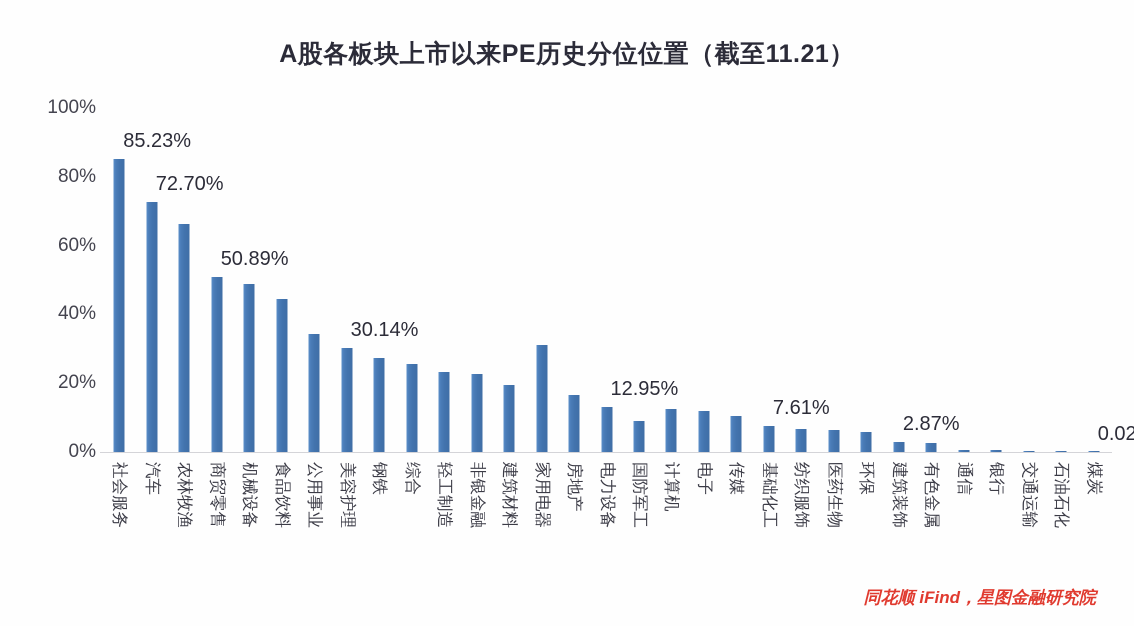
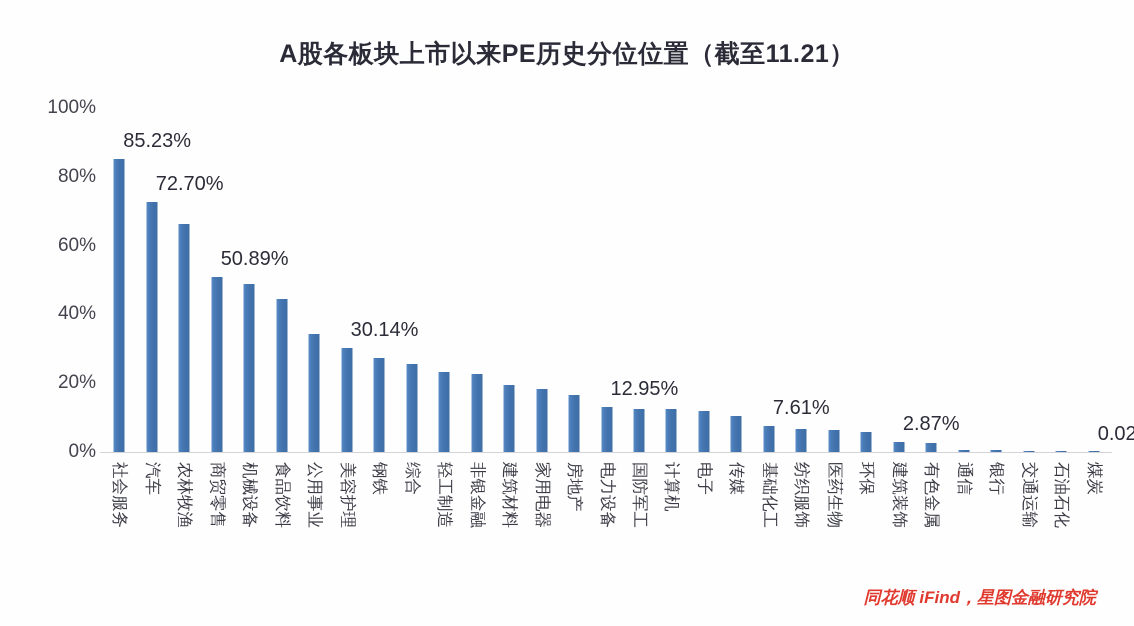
家用电器: 31% -> 18%
国防军工: 9% -> 13%
